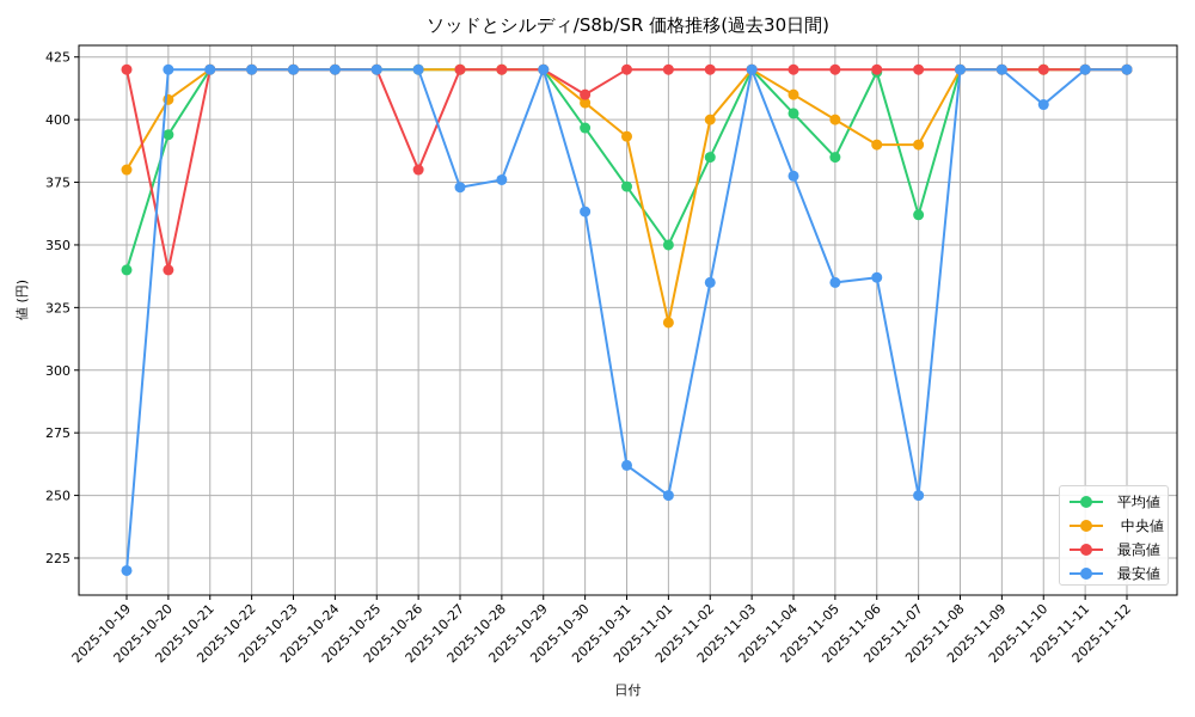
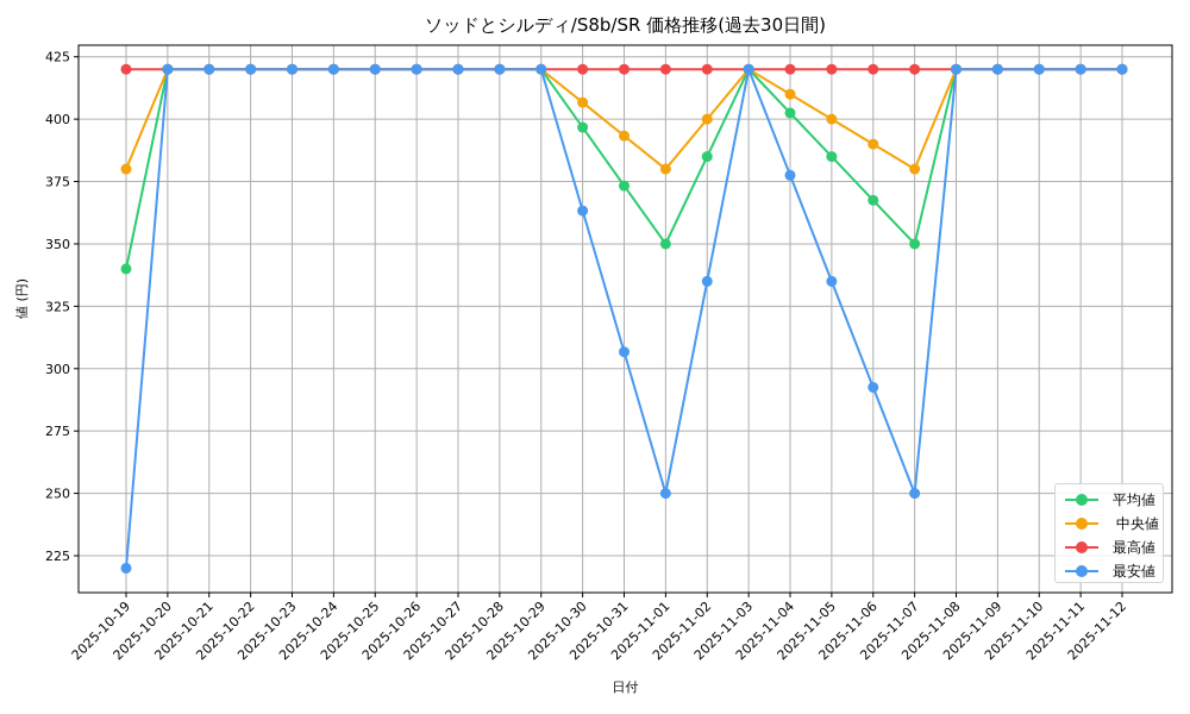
平均値/2025-10-20: 394 -> 420
中央値/2025-10-20: 408 -> 420
最高値/2025-10-20: 340 -> 420
最高値/2025-10-26: 380 -> 420
最安値/2025-10-27: 373 -> 420
最安値/2025-10-28: 376 -> 420
最高値/2025-10-30: 410 -> 420
最安値/2025-10-31: 262 -> 307
中央値/2025-11-01: 319 -> 380
平均値/2025-11-06: 419 -> 368
最安値/2025-11-06: 337 -> 292
平均値/2025-11-07: 362 -> 350
中央値/2025-11-07: 390 -> 380
最安値/2025-11-10: 406 -> 420
